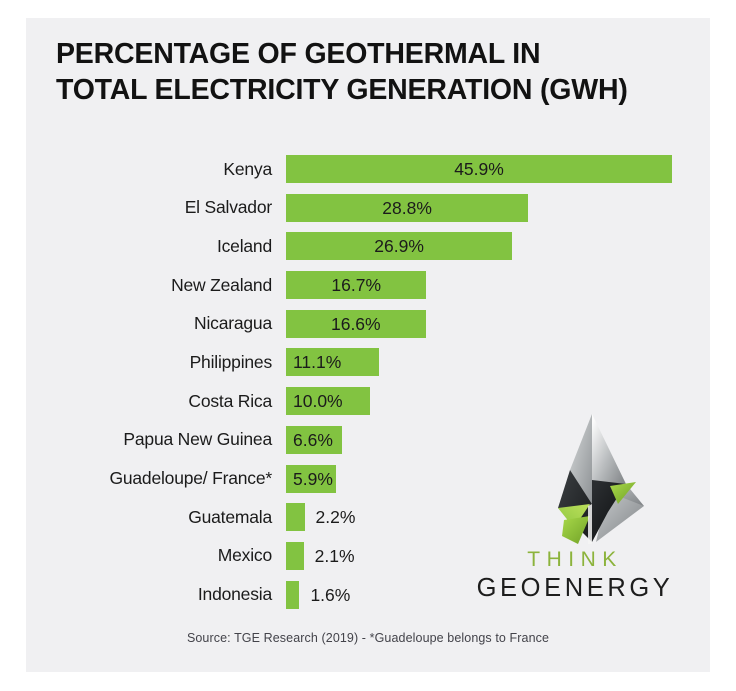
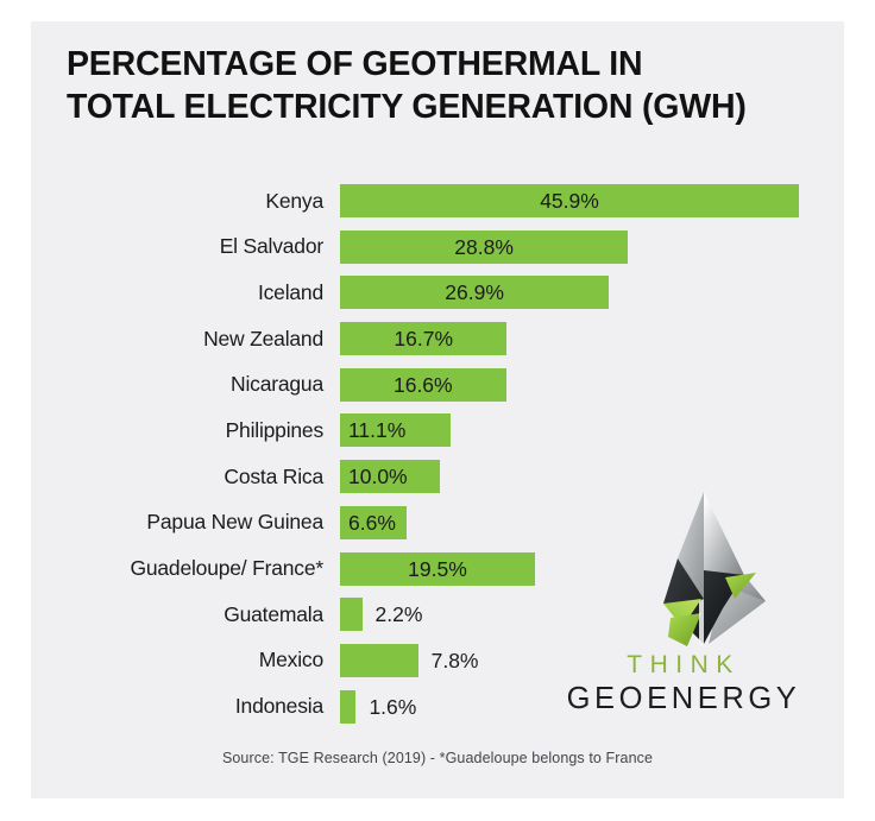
Guadeloupe/ France*: 5.9% -> 19.5%
Mexico: 2.1% -> 7.8%
